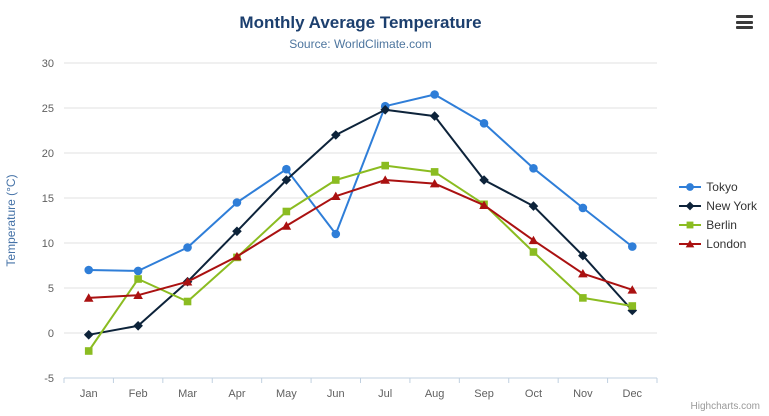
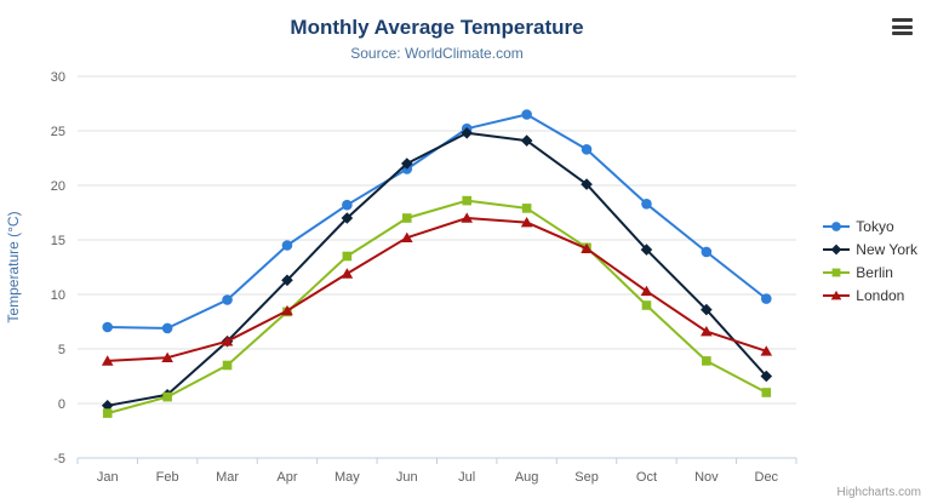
Berlin/Jan: -2 -> -1
Berlin/Feb: 6 -> 1
Tokyo/Jun: 11 -> 22
New York/Sep: 17 -> 20
Berlin/Dec: 3 -> 1
